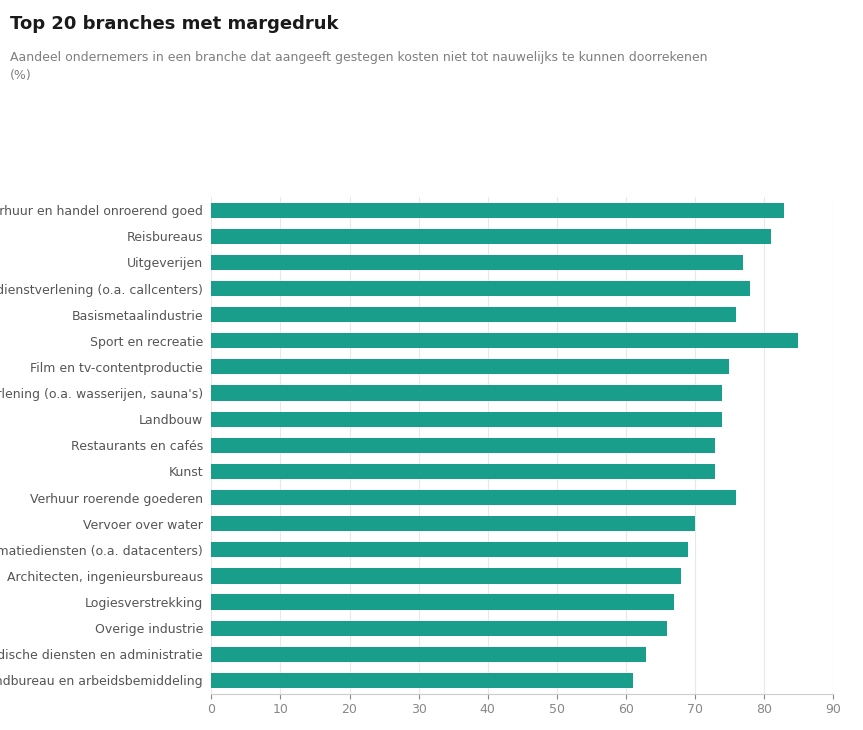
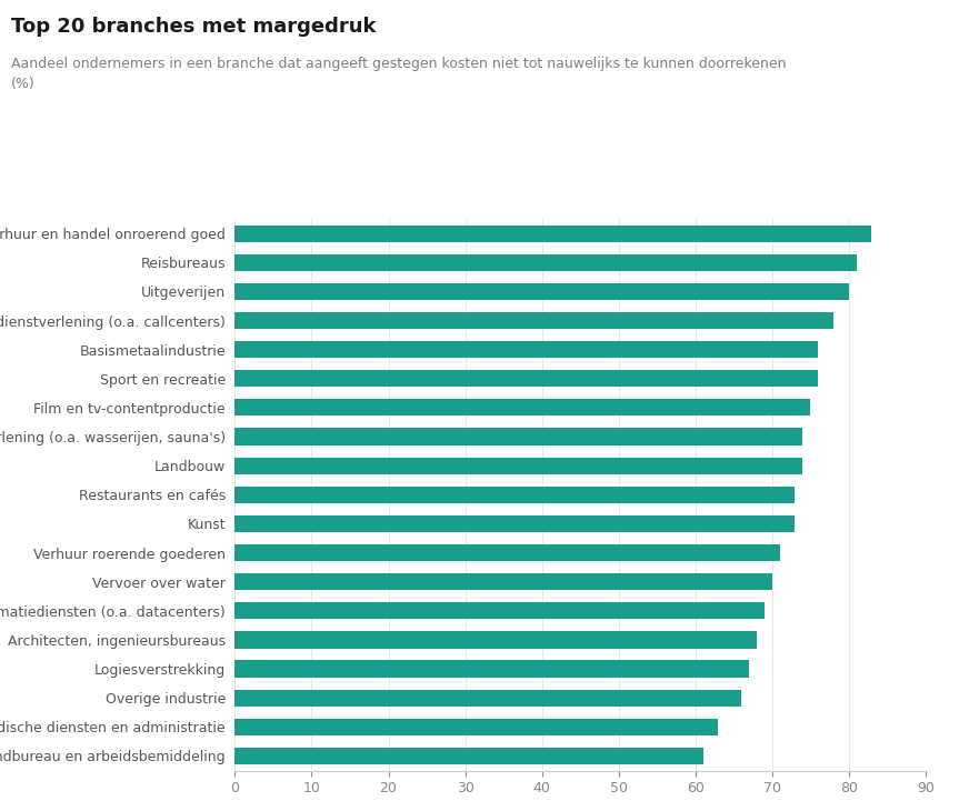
Uitgeverijen: 77 -> 80
Sport en recreatie: 85 -> 76
Verhuur roerende goederen: 76 -> 71
